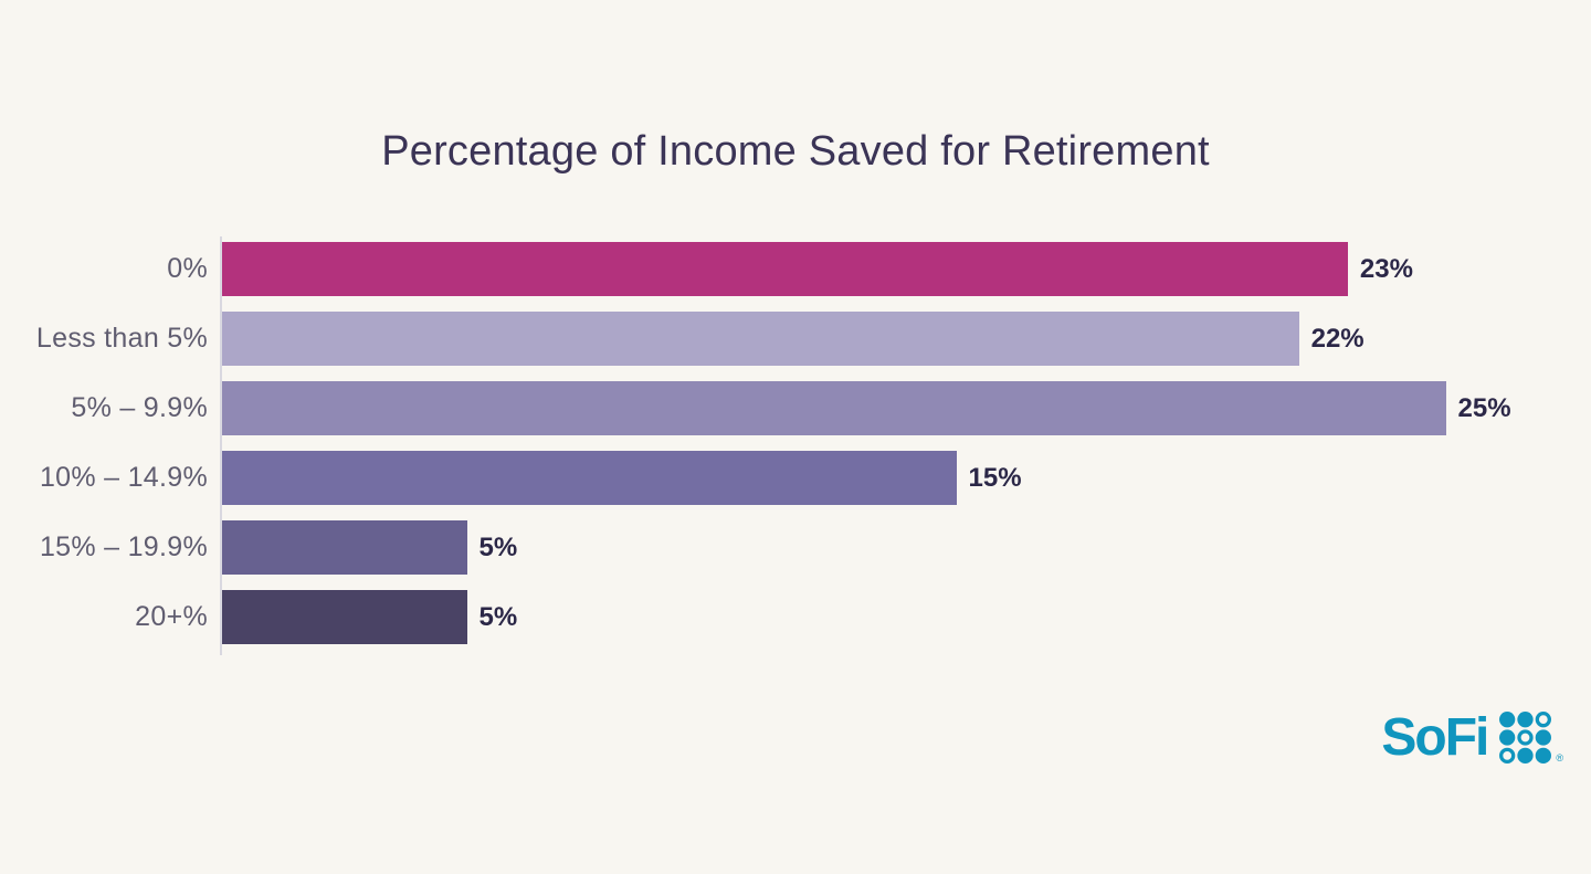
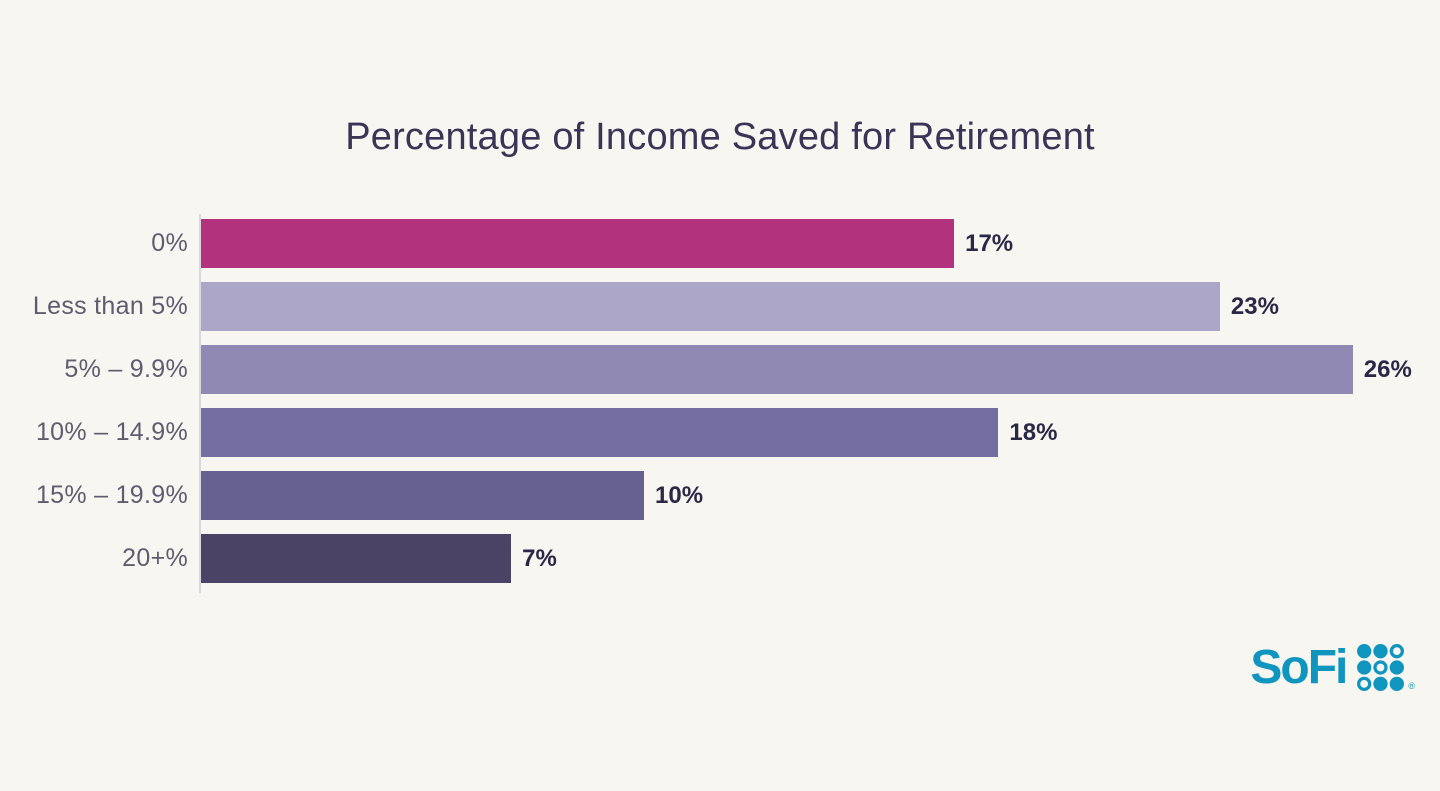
0%: 23% -> 17%
Less than 5%: 22% -> 23%
5% – 9.9%: 25% -> 26%
10% – 14.9%: 15% -> 18%
15% – 19.9%: 5% -> 10%
20+%: 5% -> 7%
